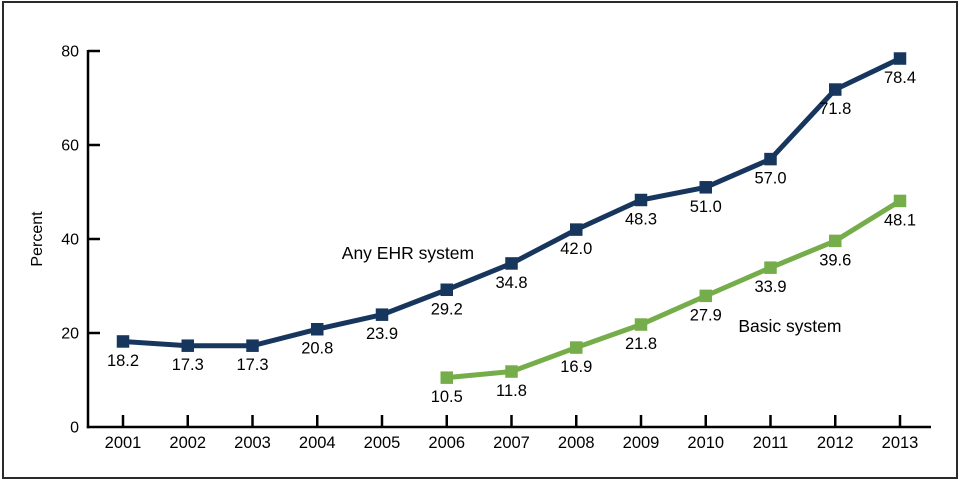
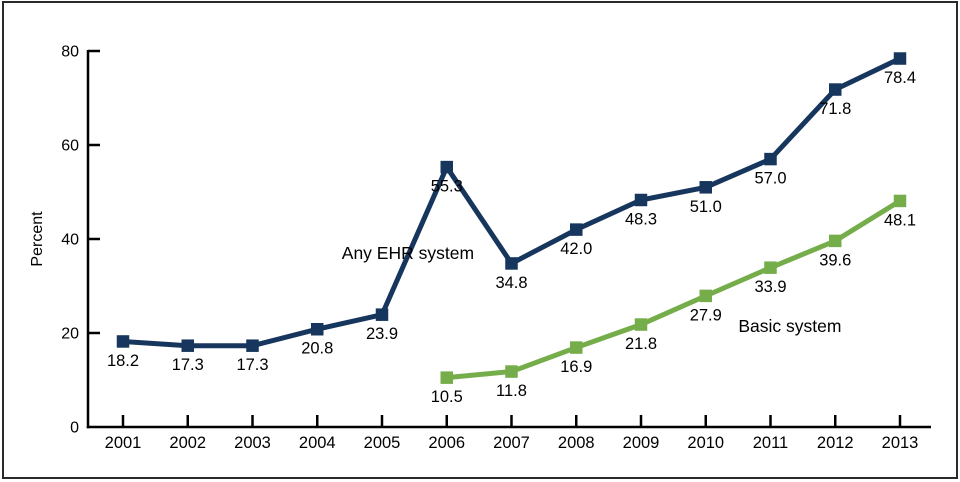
Any EHR system/2006: 29.2 -> 55.3
